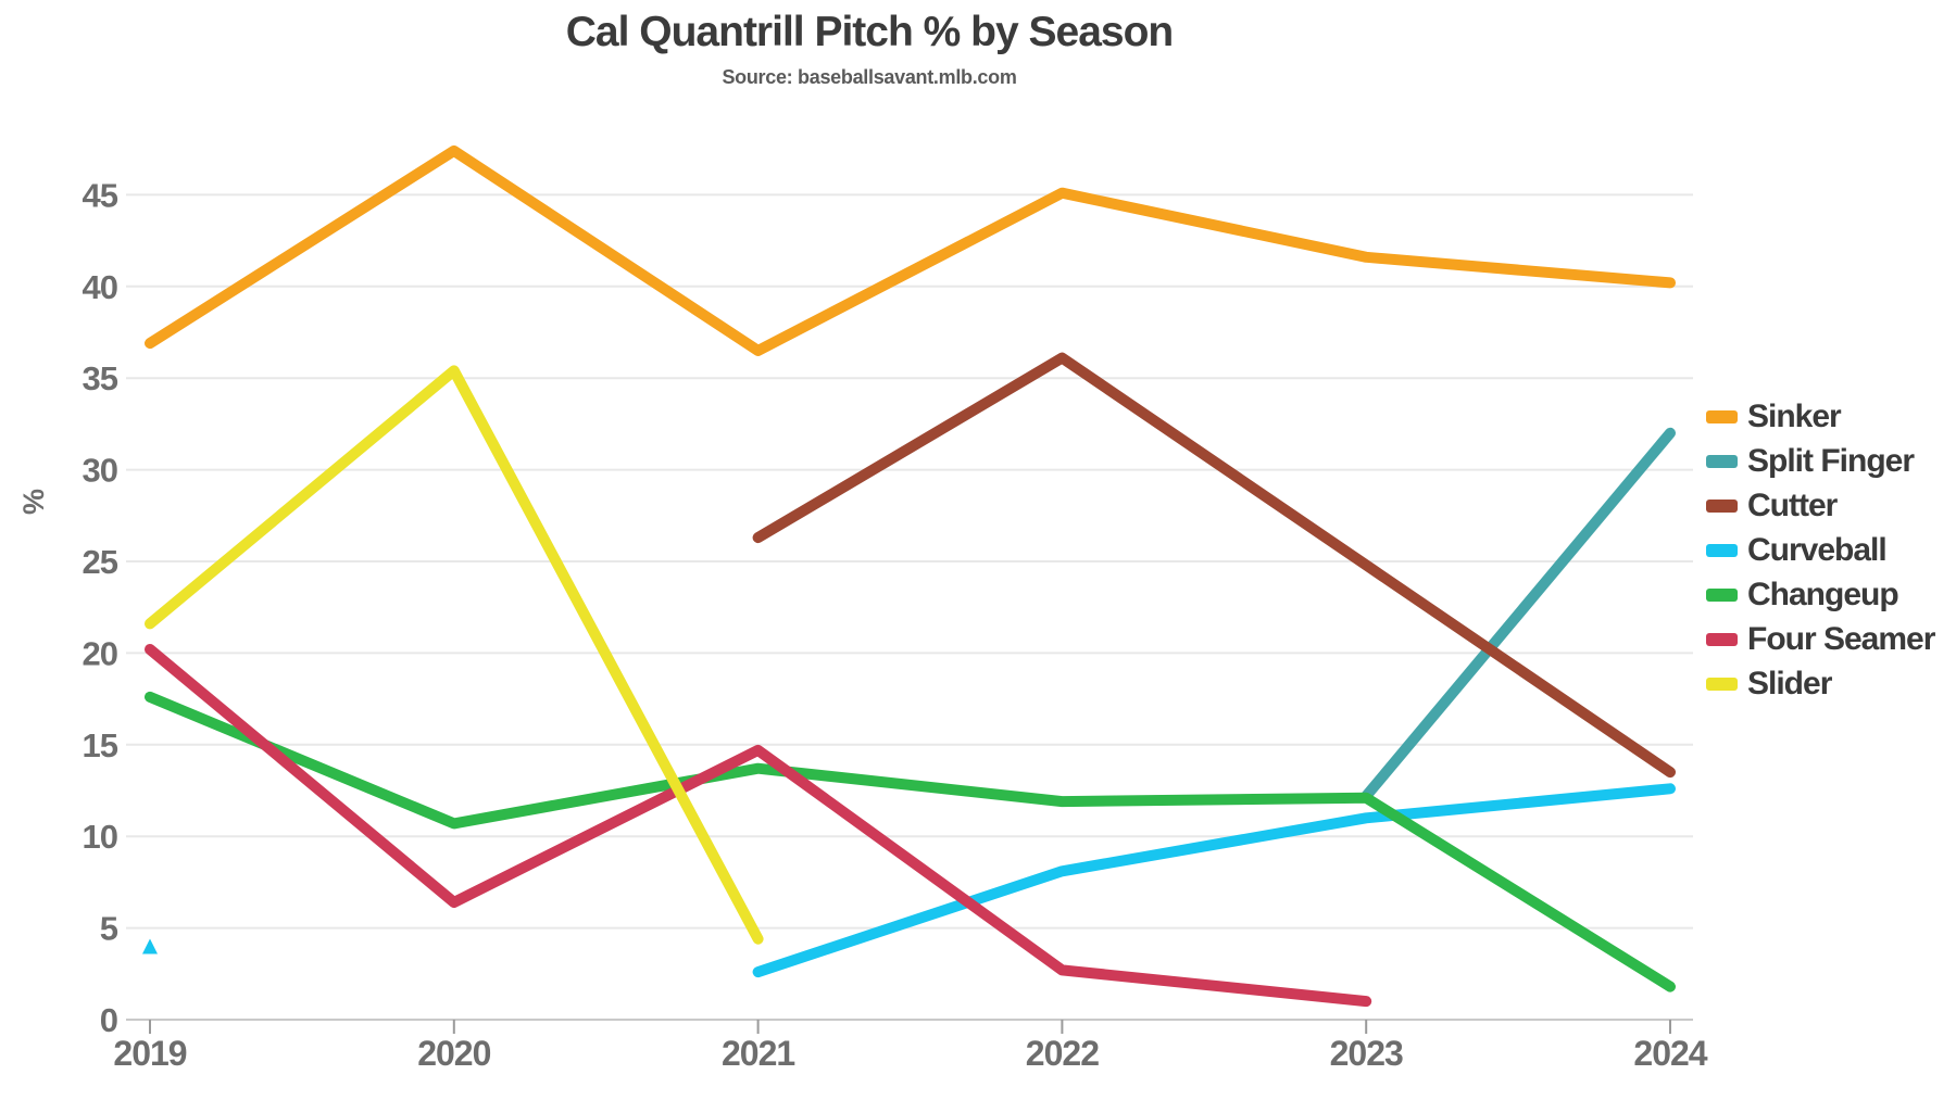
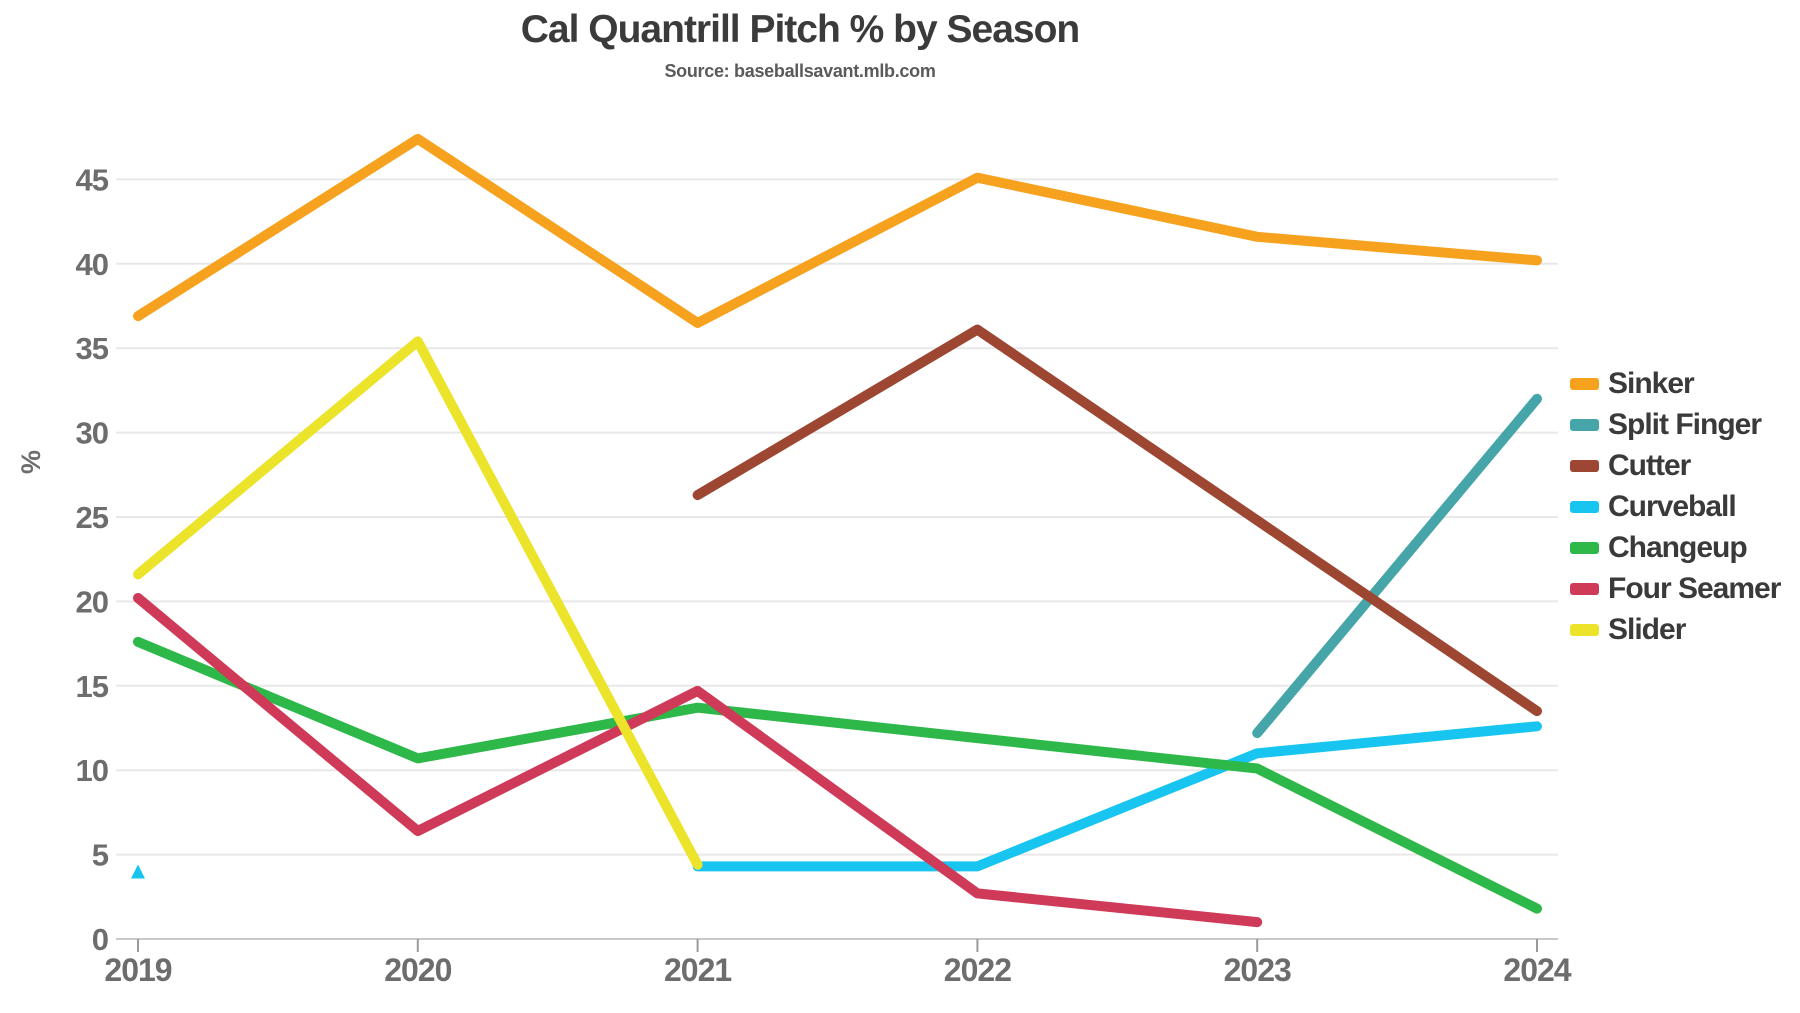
Curveball/2021: 2.6 -> 4.3
Curveball/2022: 8.1 -> 4.3
Changeup/2023: 12.1 -> 10.1
